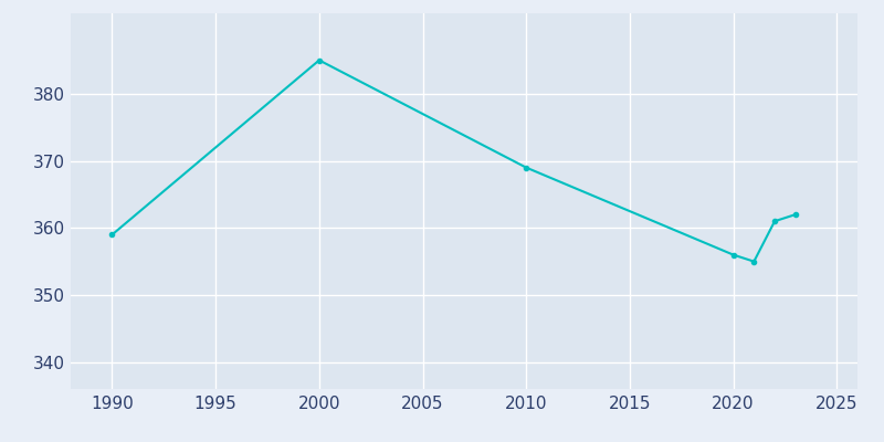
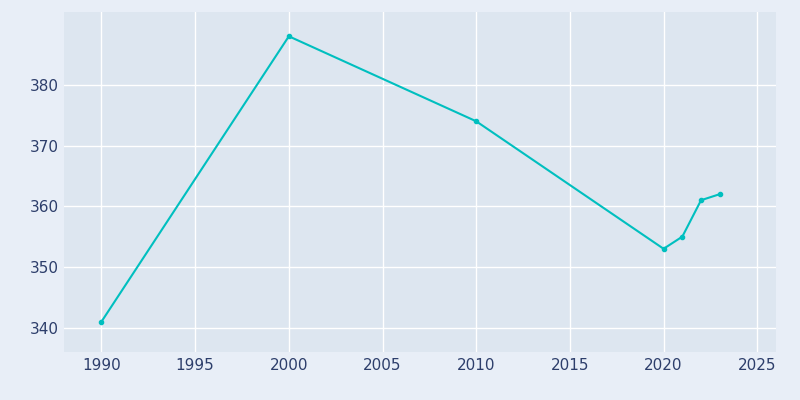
1990: 359 -> 341
2000: 385 -> 388
2010: 369 -> 374
2020: 356 -> 353
